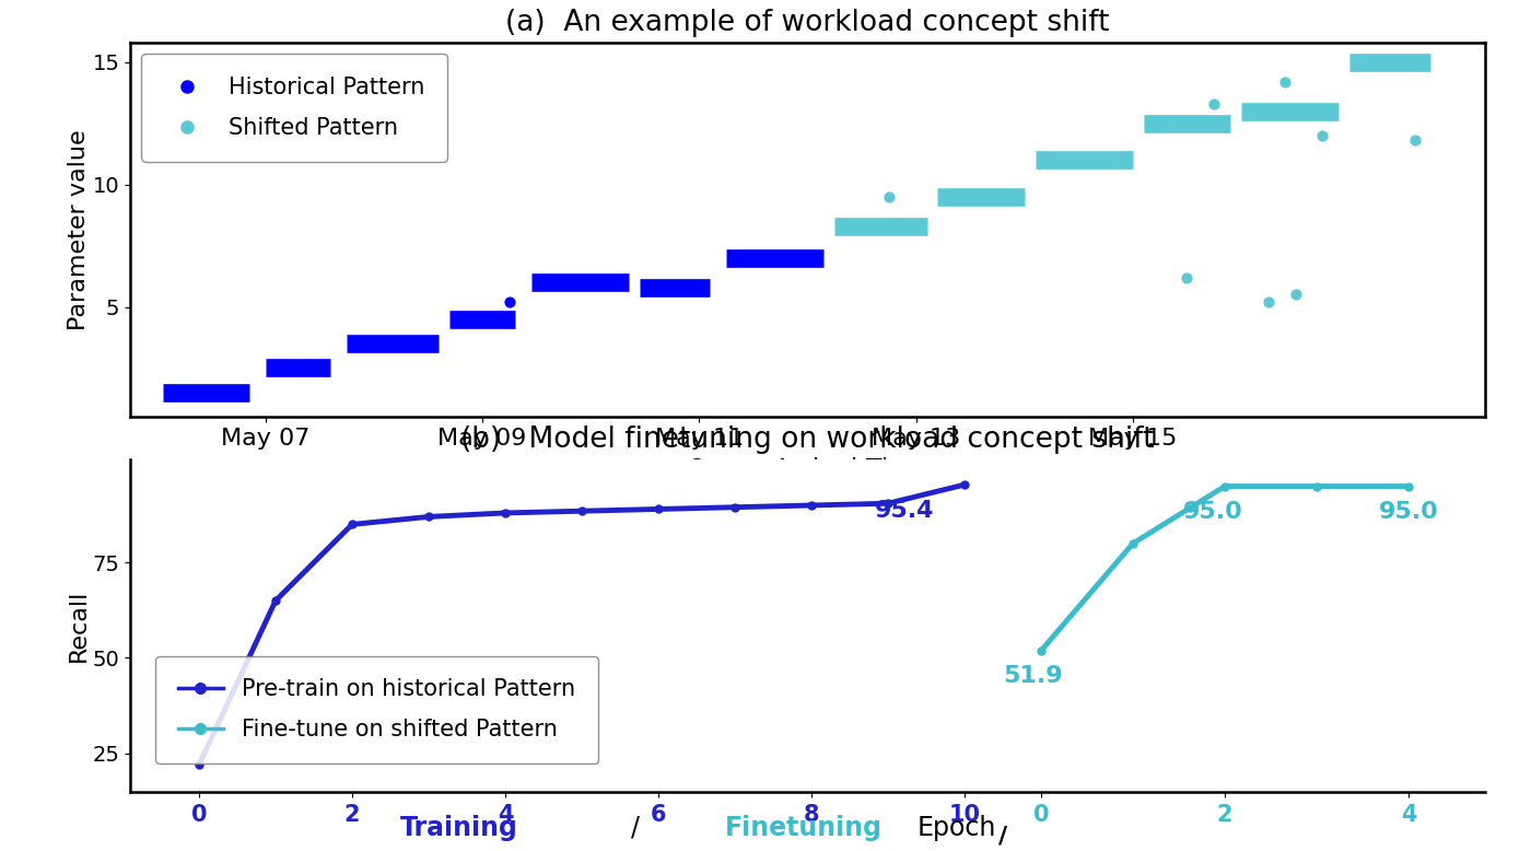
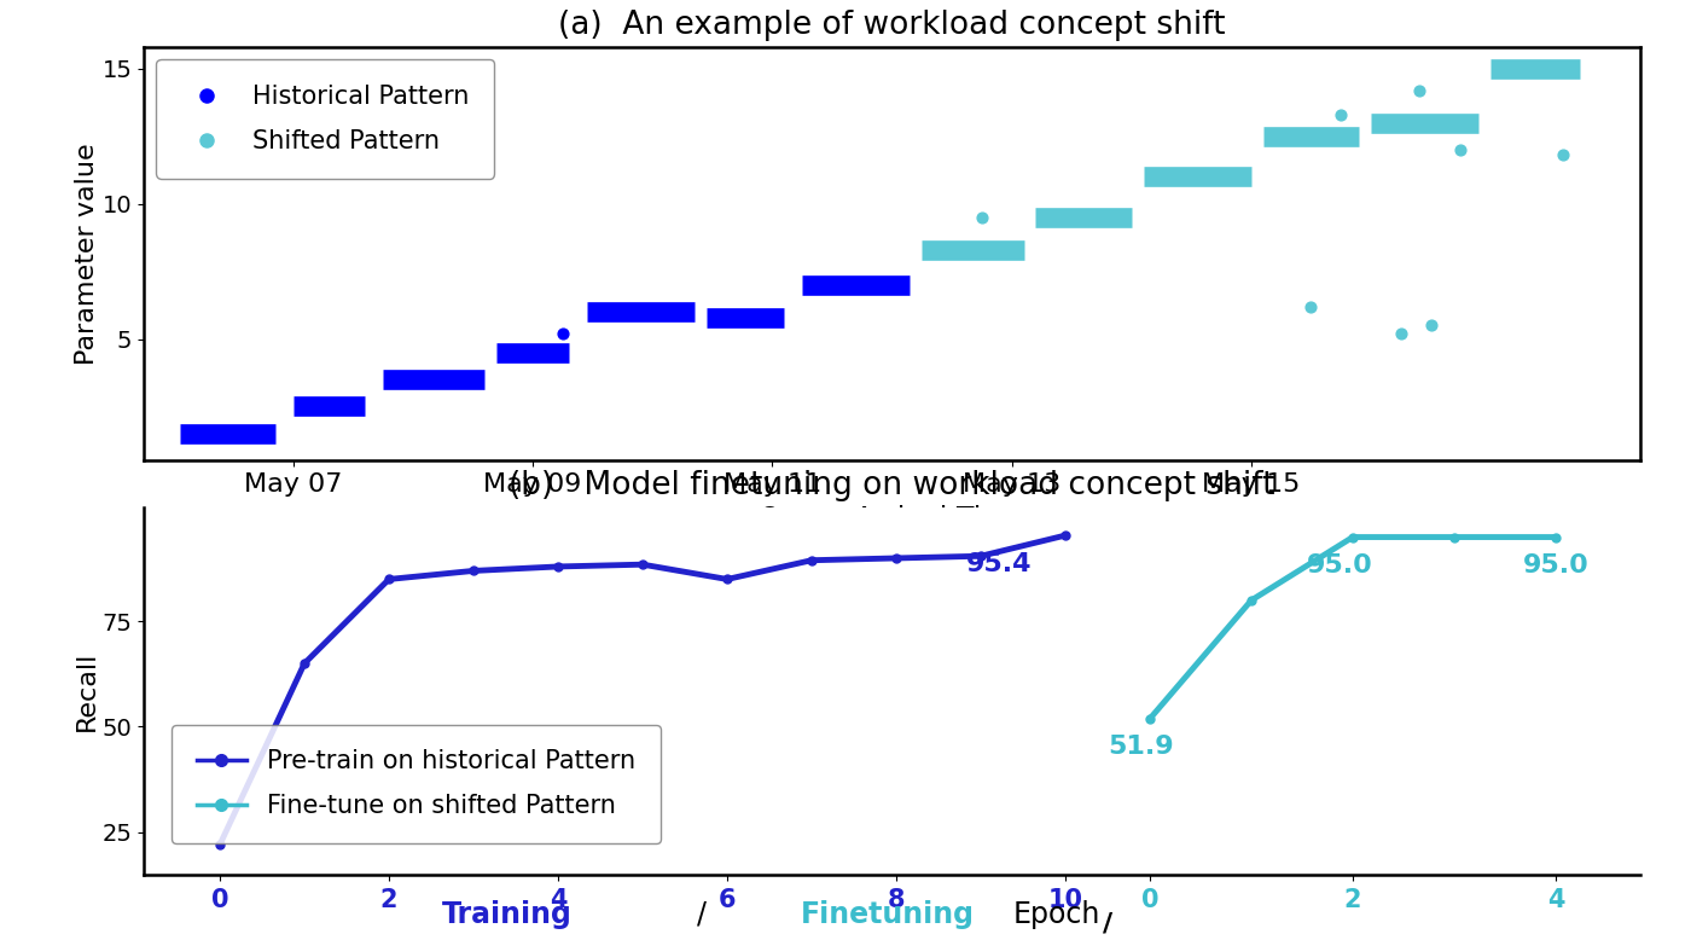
(b) Model finetuning on workload concept shift/Pre-train on historical Pattern/6: 89.0 -> 85.0
